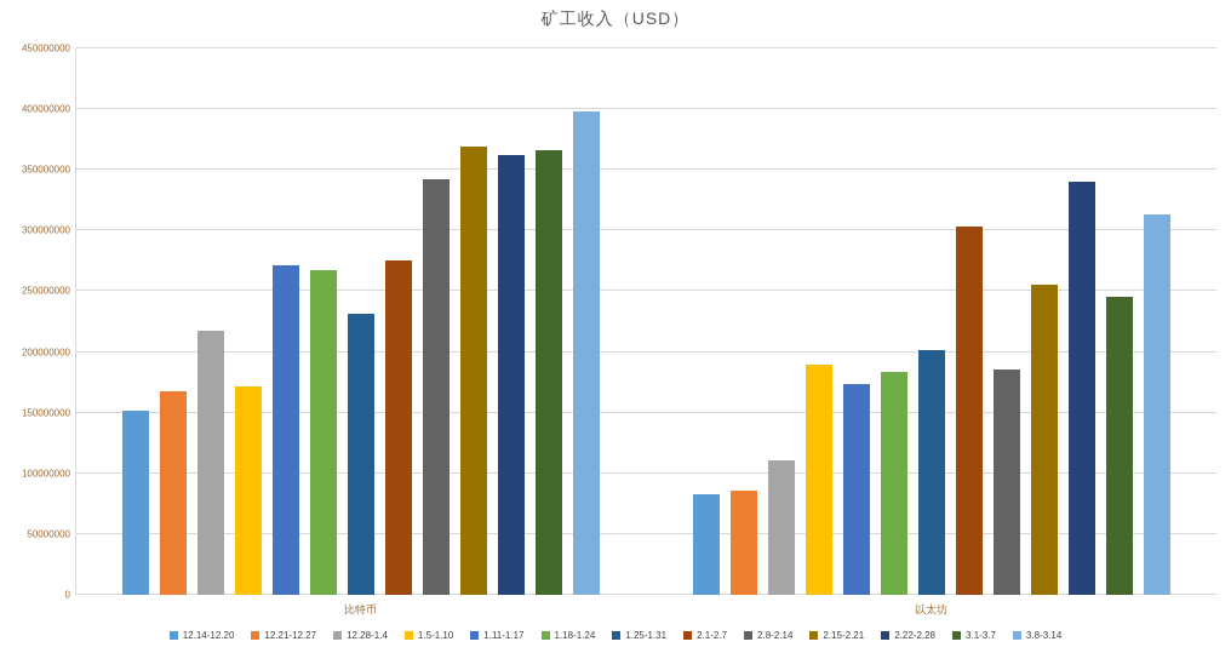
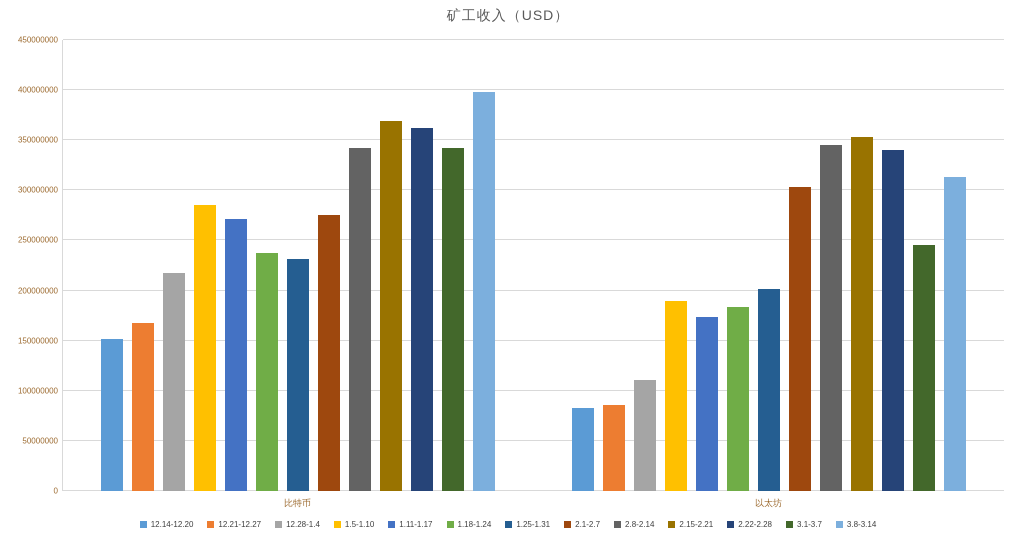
1.5-1.10/比特币: 172000000 -> 285000000
1.18-1.24/比特币: 267000000 -> 237000000
3.1-3.7/比特币: 366000000 -> 342000000
2.8-2.14/以太坊: 186000000 -> 345000000
2.15-2.21/以太坊: 255000000 -> 353000000
